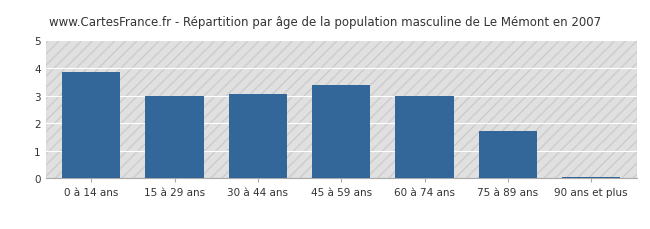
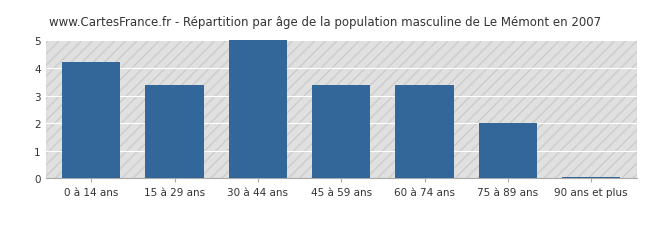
0 à 14 ans: 3.85 -> 4.20
15 à 29 ans: 3.00 -> 3.40
30 à 44 ans: 3.05 -> 5.00
60 à 74 ans: 3.00 -> 3.40
75 à 89 ans: 1.70 -> 2.00
